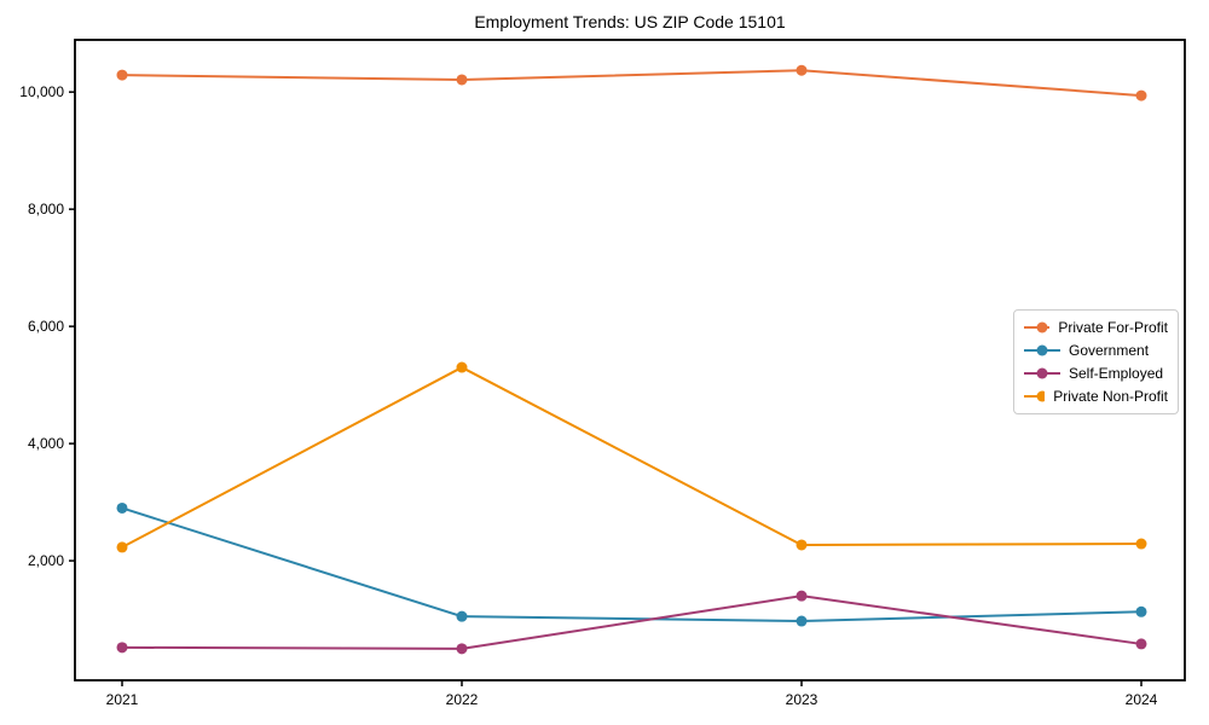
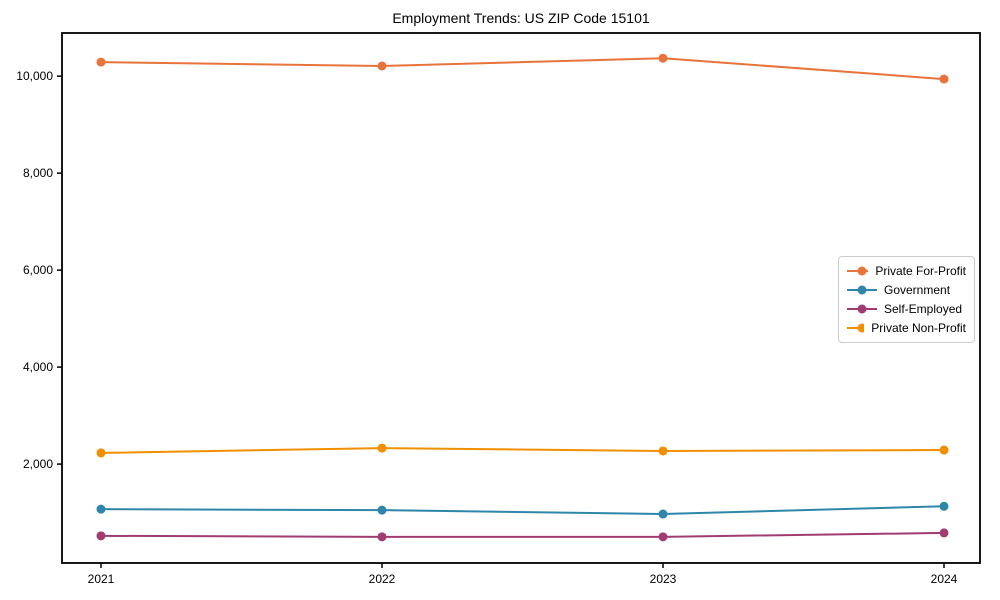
Government/2021: 2900 -> 1100
Private Non-Profit/2022: 5300 -> 2300
Self-Employed/2023: 1400 -> 500
